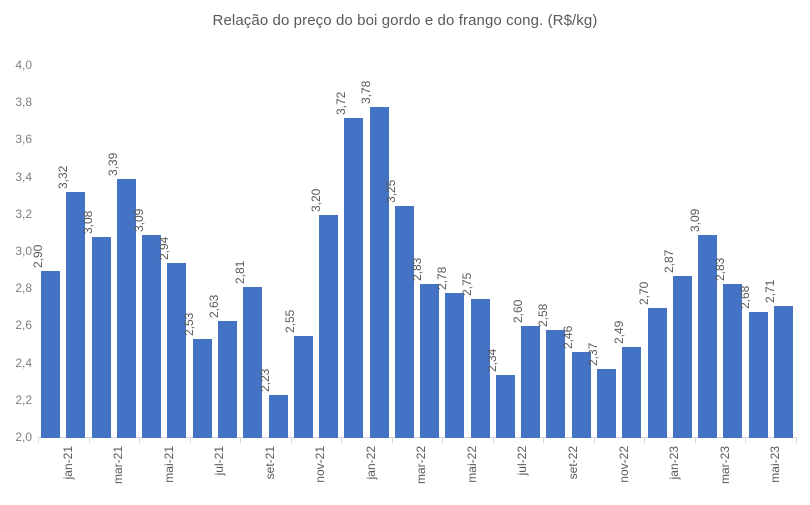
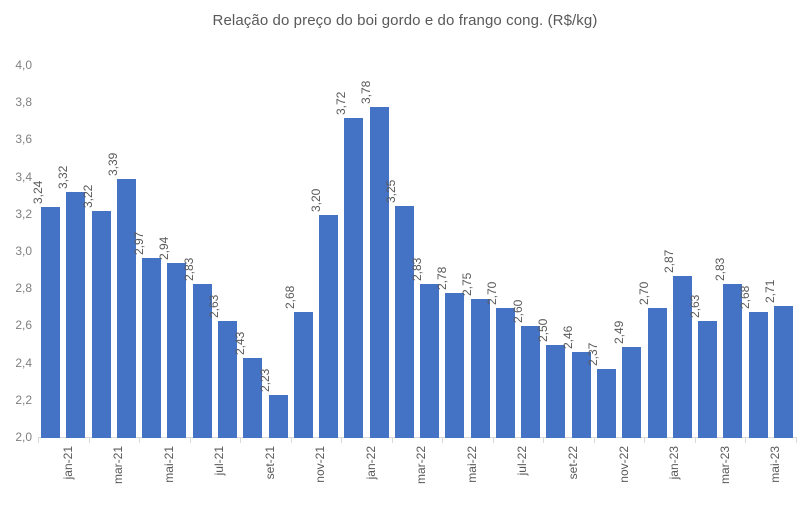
jan-21: 2,90 -> 3,24
mar-21: 3,08 -> 3,22
mai-21: 3,09 -> 2,97
jul-21: 2,53 -> 2,83
set-21: 2,81 -> 2,43
nov-21: 2,55 -> 2,68
jul-22: 2,34 -> 2,70
set-22: 2,58 -> 2,50
mar-23: 3,09 -> 2,63
